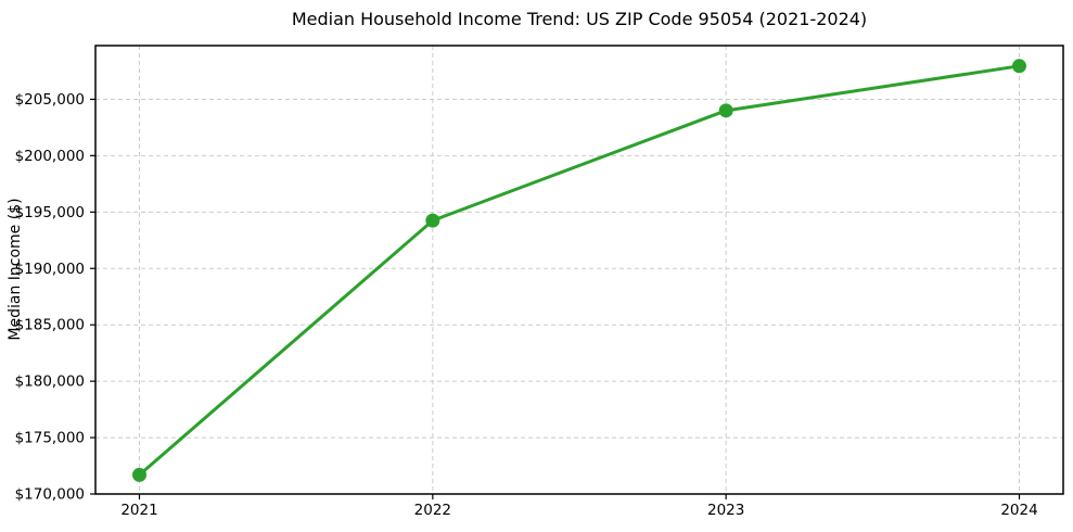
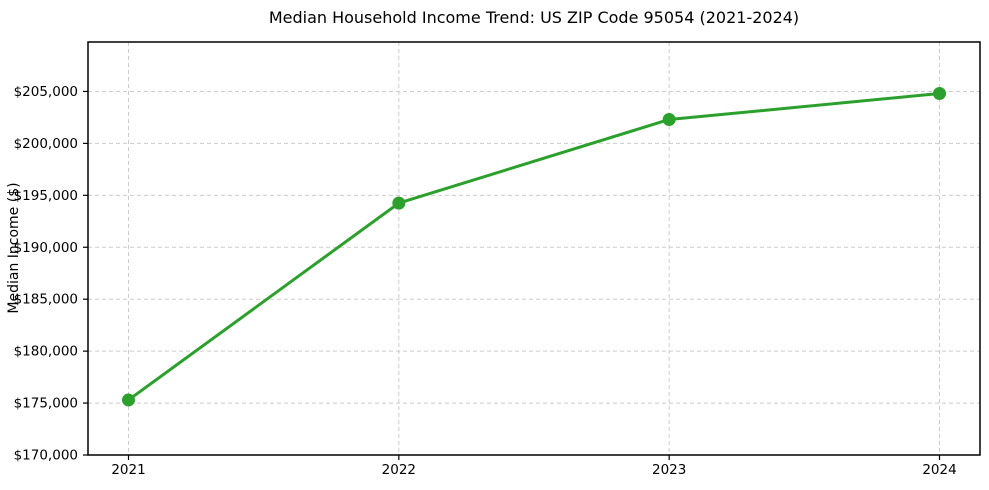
2021: $171700 -> $175300
2023: $204000 -> $202300
2024: $208000 -> $204800
